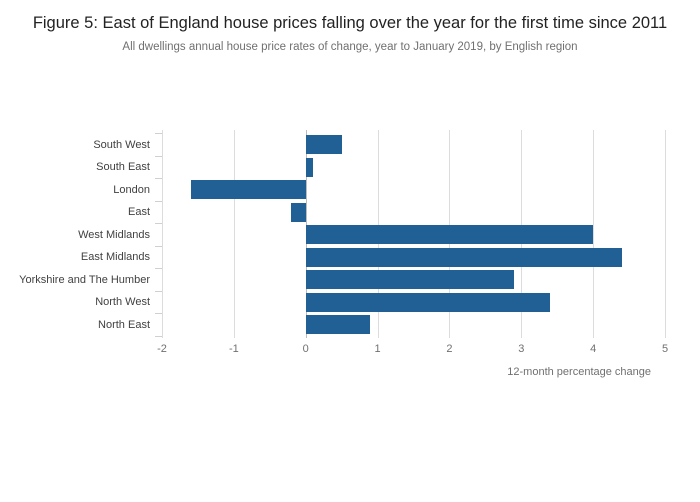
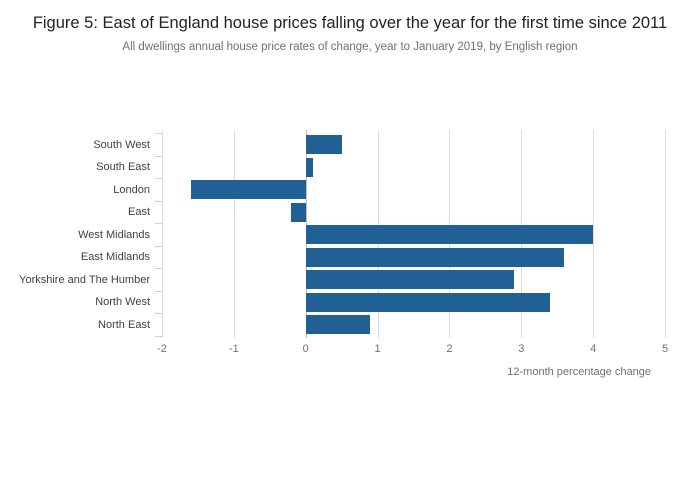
East Midlands: 4.4 -> 3.6
